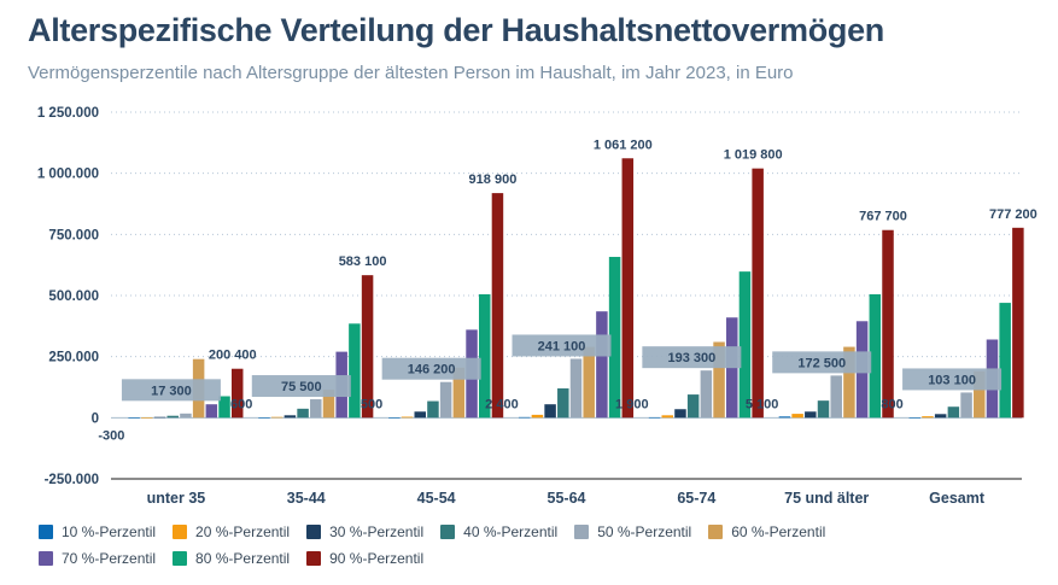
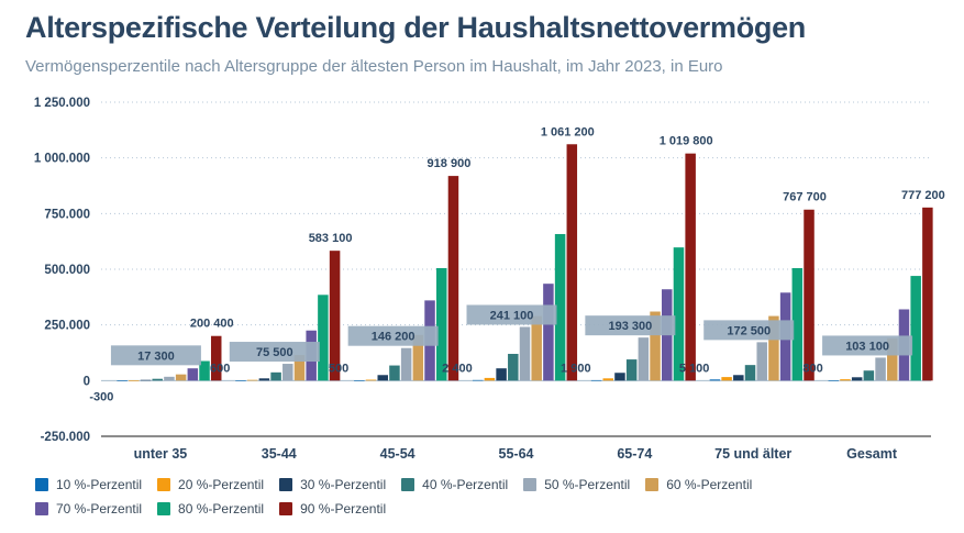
60 %-Perzentil/unter 35: 240000 -> 30000
70 %-Perzentil/35-44: 270000 -> 220000
